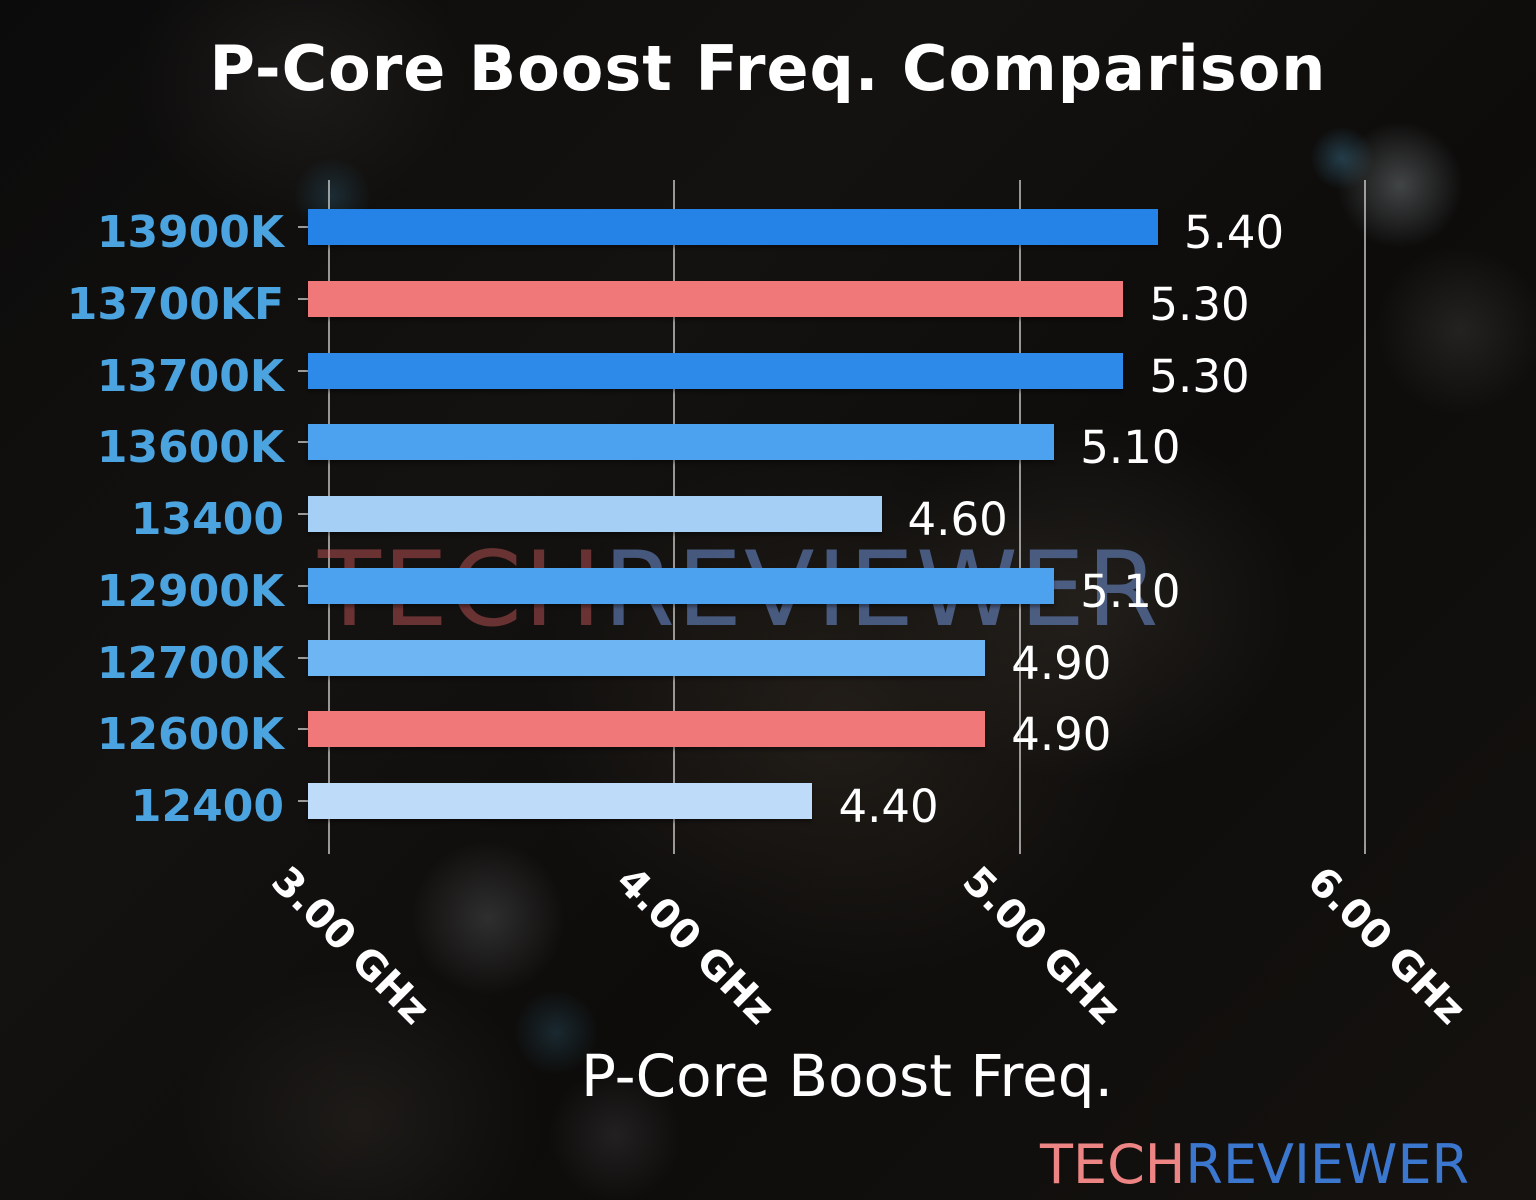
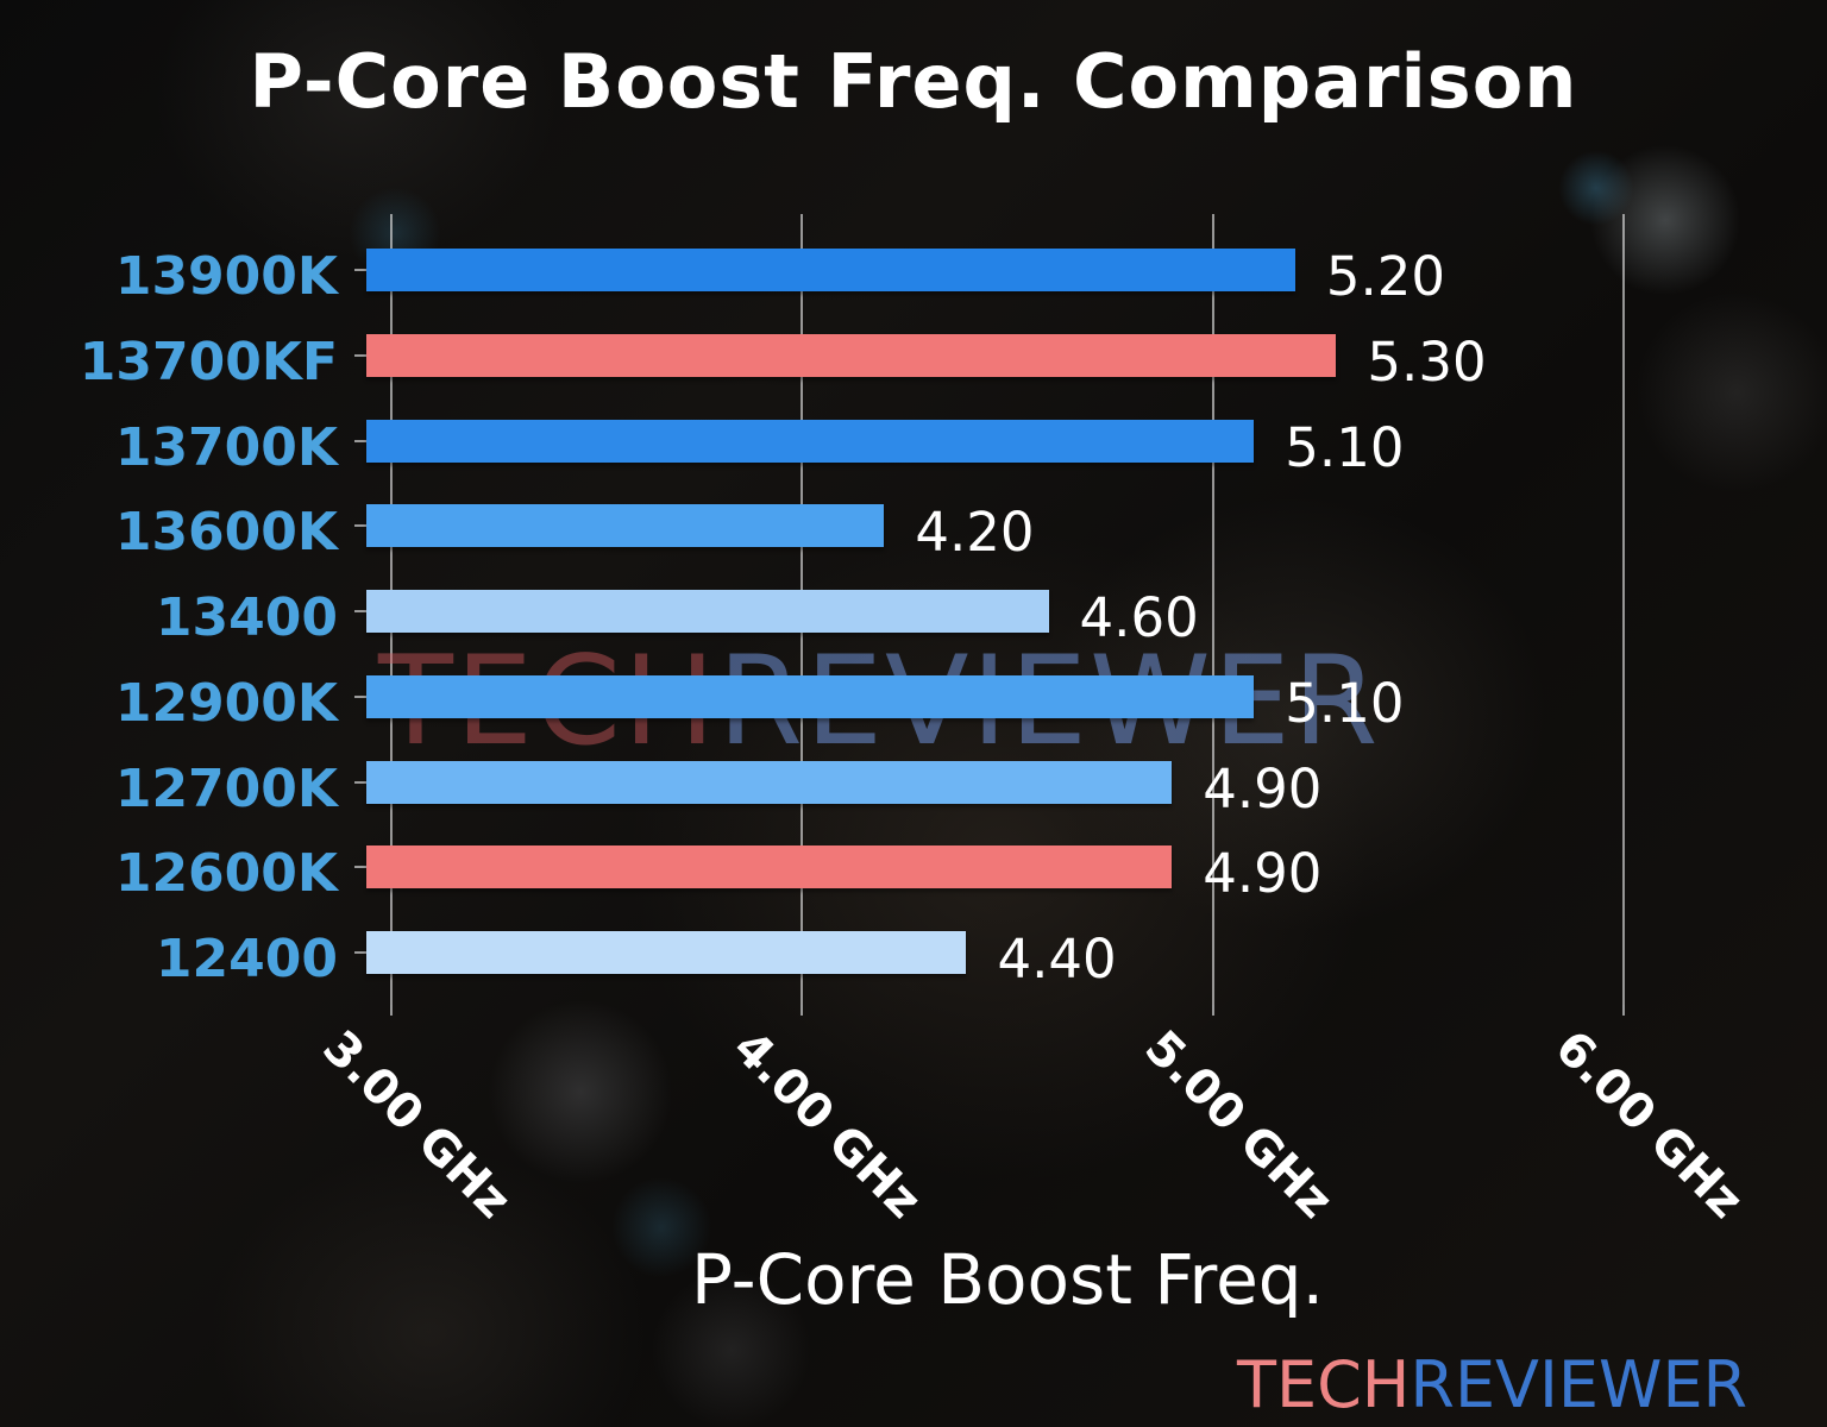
13900K: 5.40 -> 5.20
13700K: 5.30 -> 5.10
13600K: 5.10 -> 4.20
